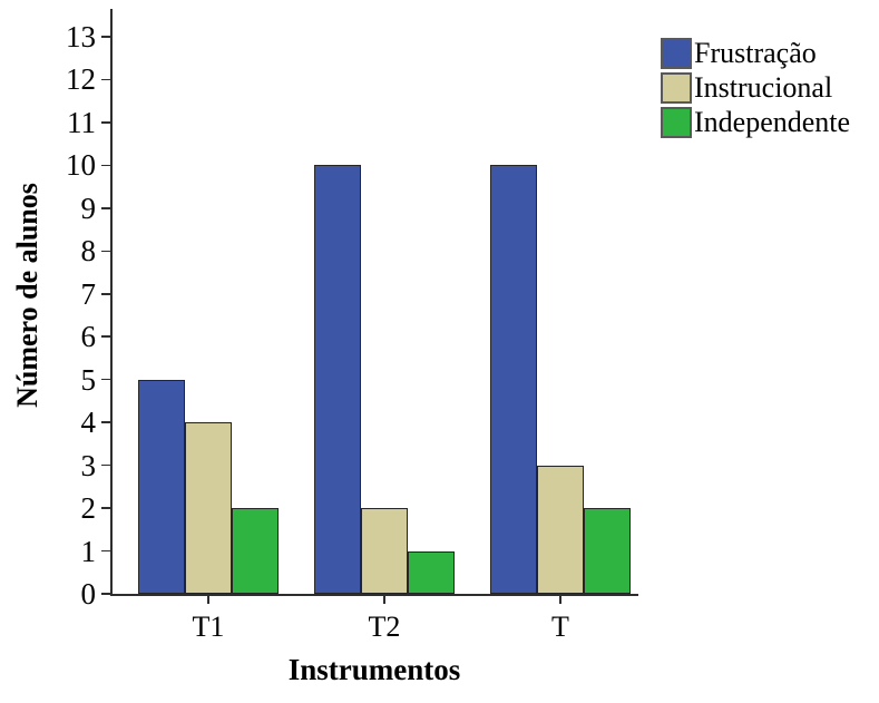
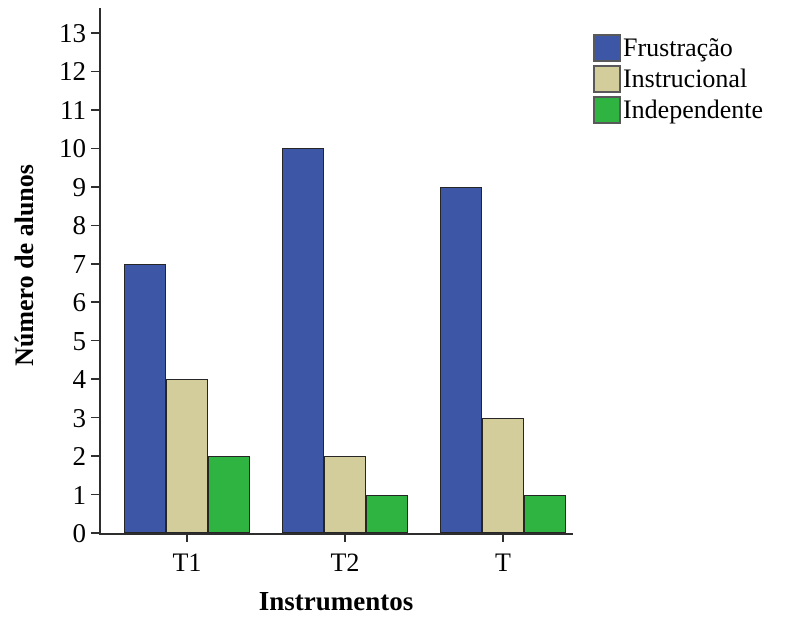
Frustração/T1: 5 -> 7
Frustração/T: 10 -> 9
Independente/T: 2 -> 1
